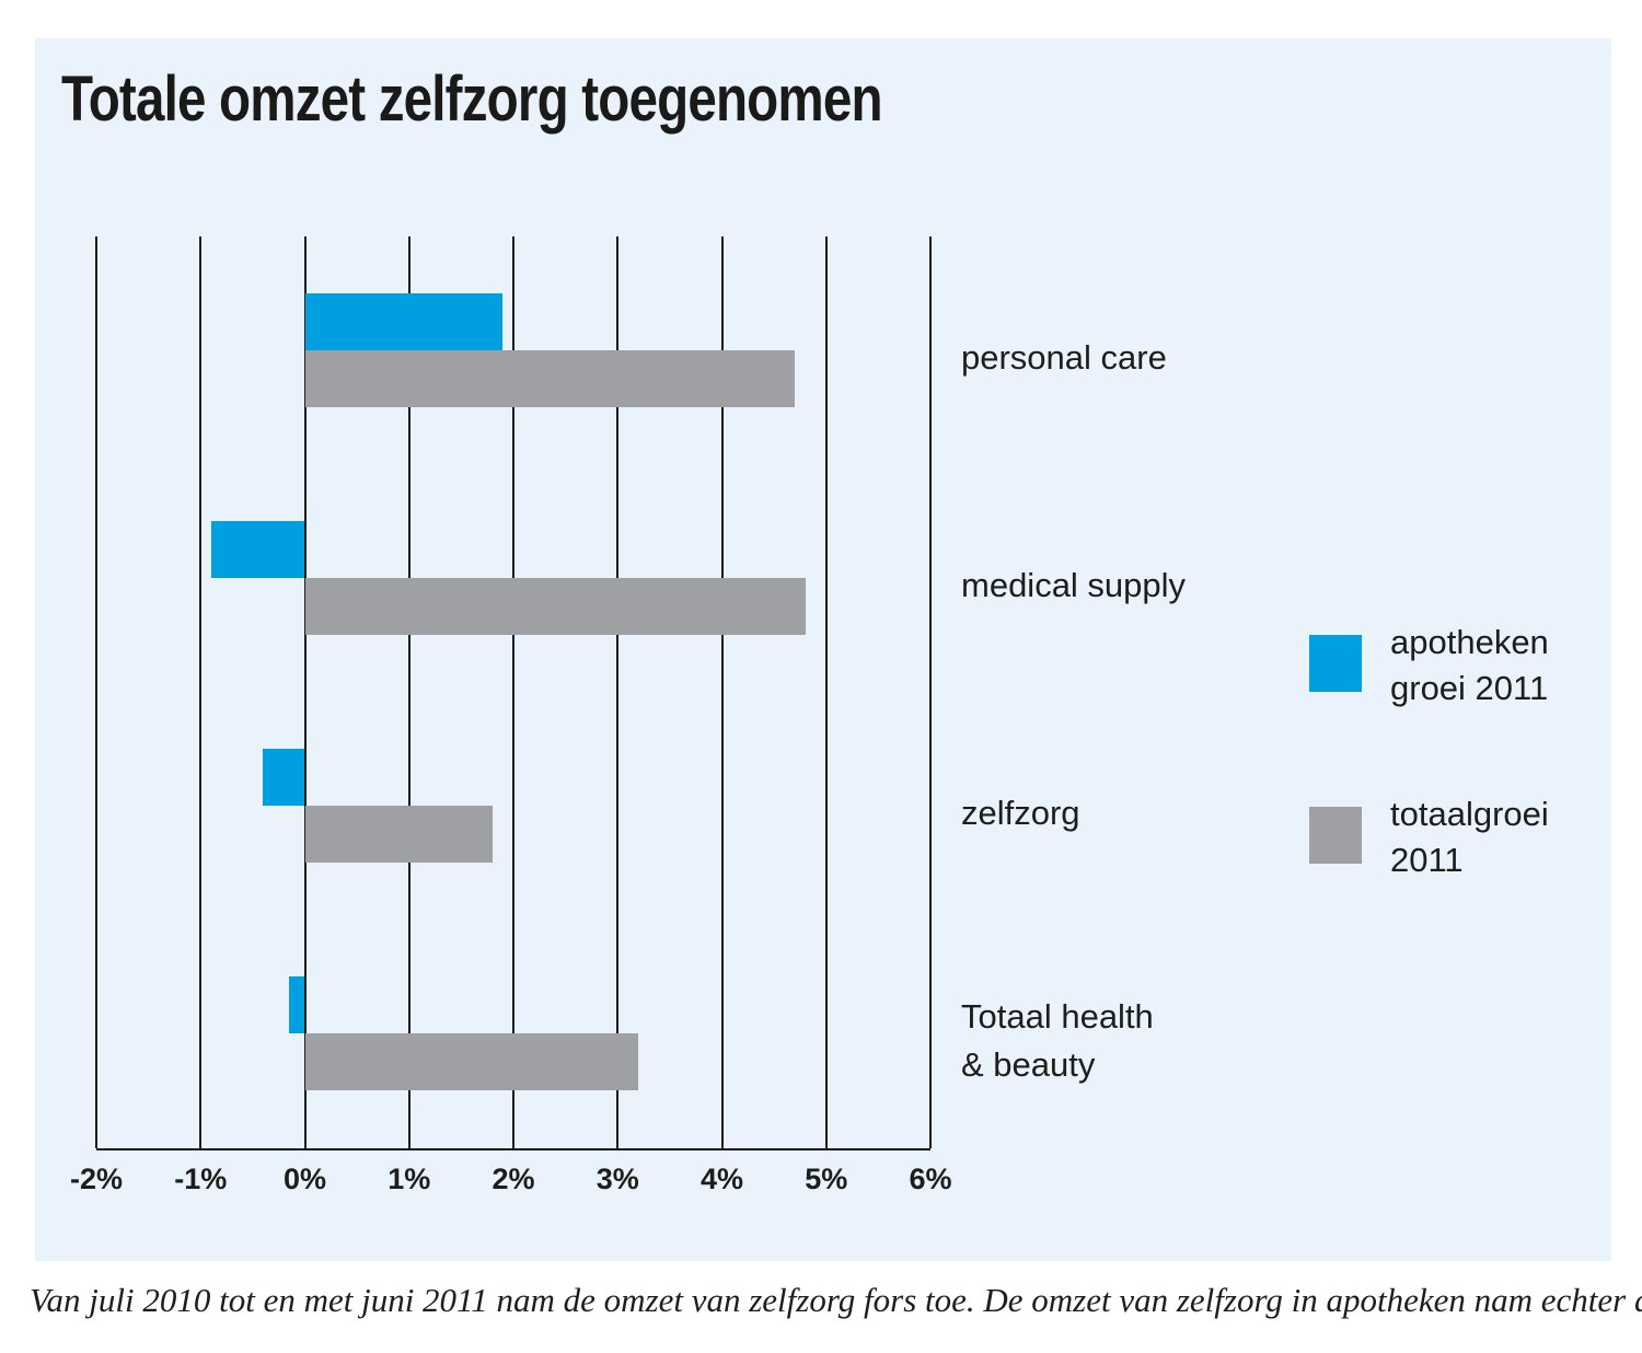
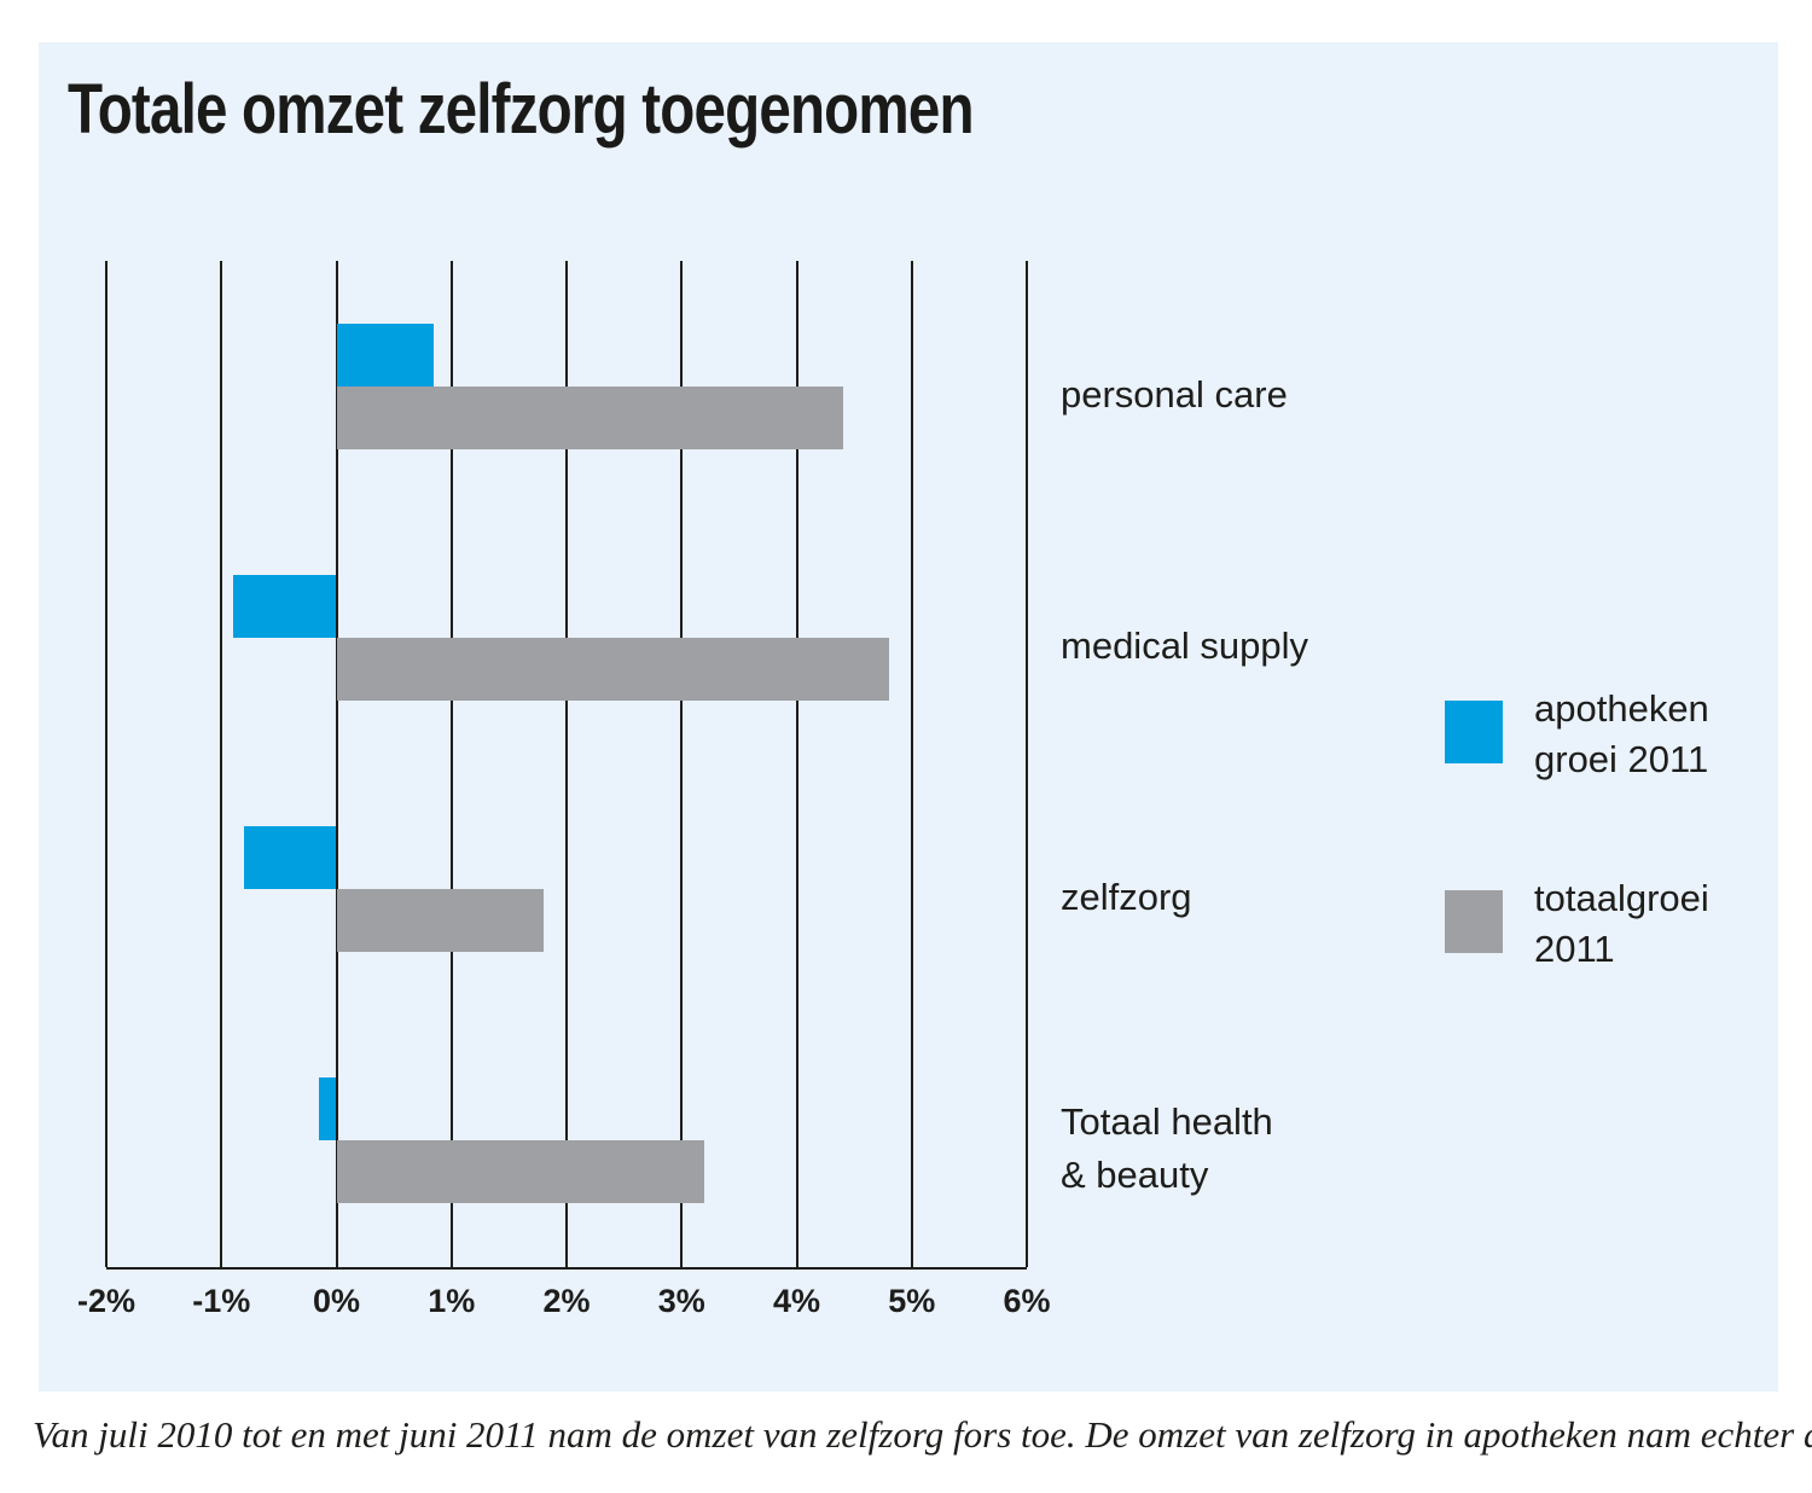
apotheken groei 2011/personal care: 1.9% -> 0.8%
totaalgroei 2011/personal care: 4.7% -> 4.4%
apotheken groei 2011/zelfzorg: -0.4% -> -0.8%
